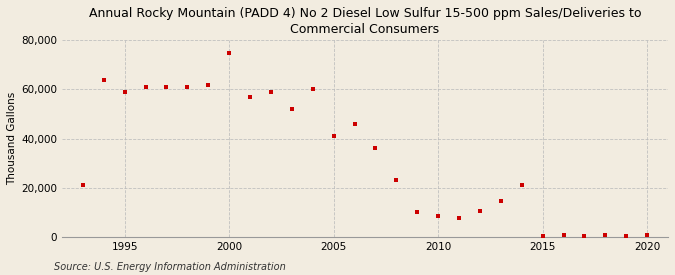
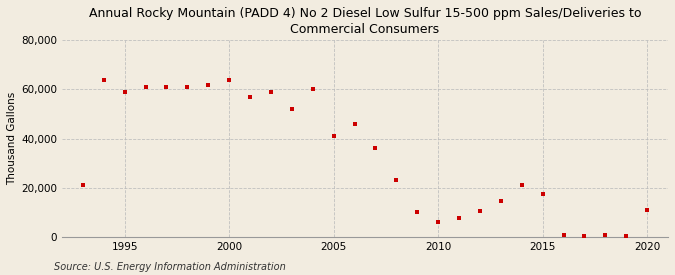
2000: 75,000 -> 64,000
2010: 8,500 -> 6,000
2015: 300 -> 17,500
2020: 700 -> 11,000
